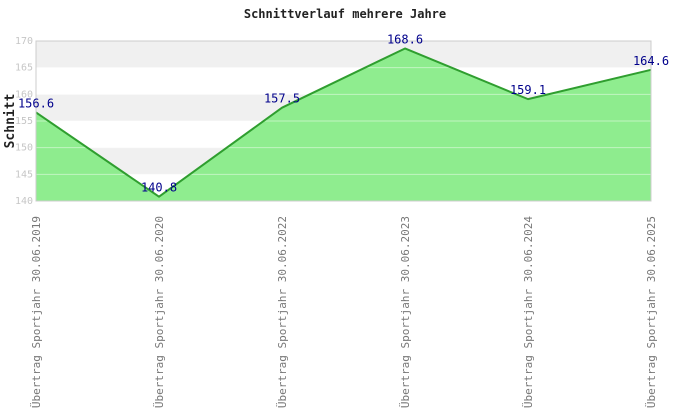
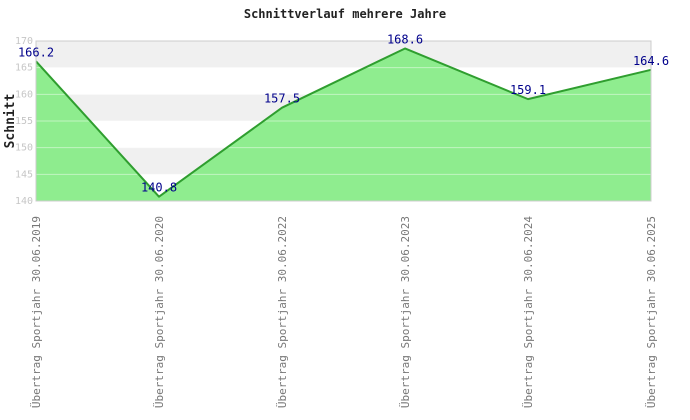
Übertrag Sportjahr 30.06.2019: 156.6 -> 166.2
